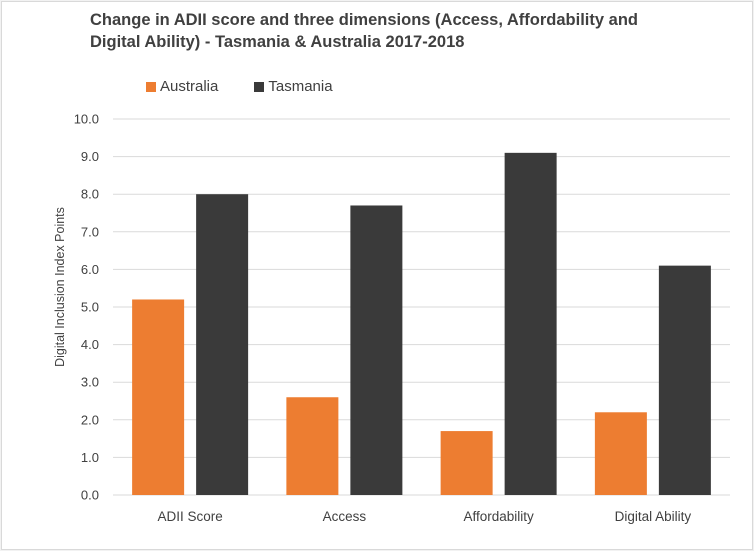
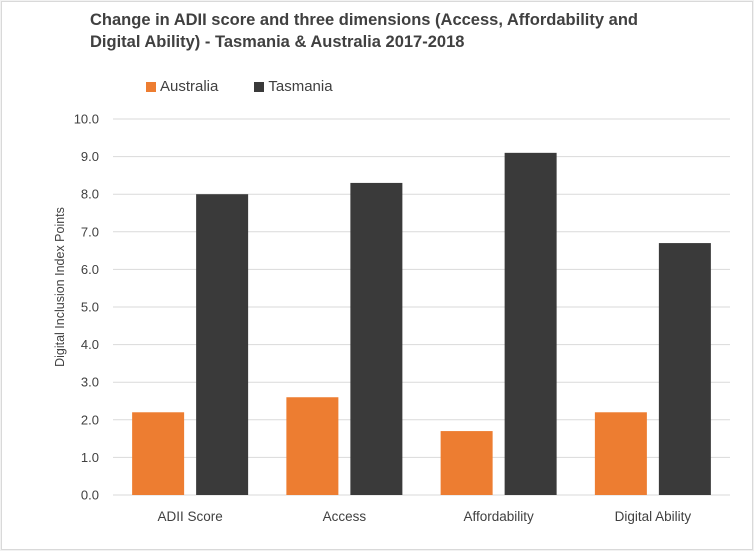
Australia/ADII Score: 5.2 -> 2.2
Tasmania/Access: 7.7 -> 8.3
Tasmania/Digital Ability: 6.1 -> 6.7
